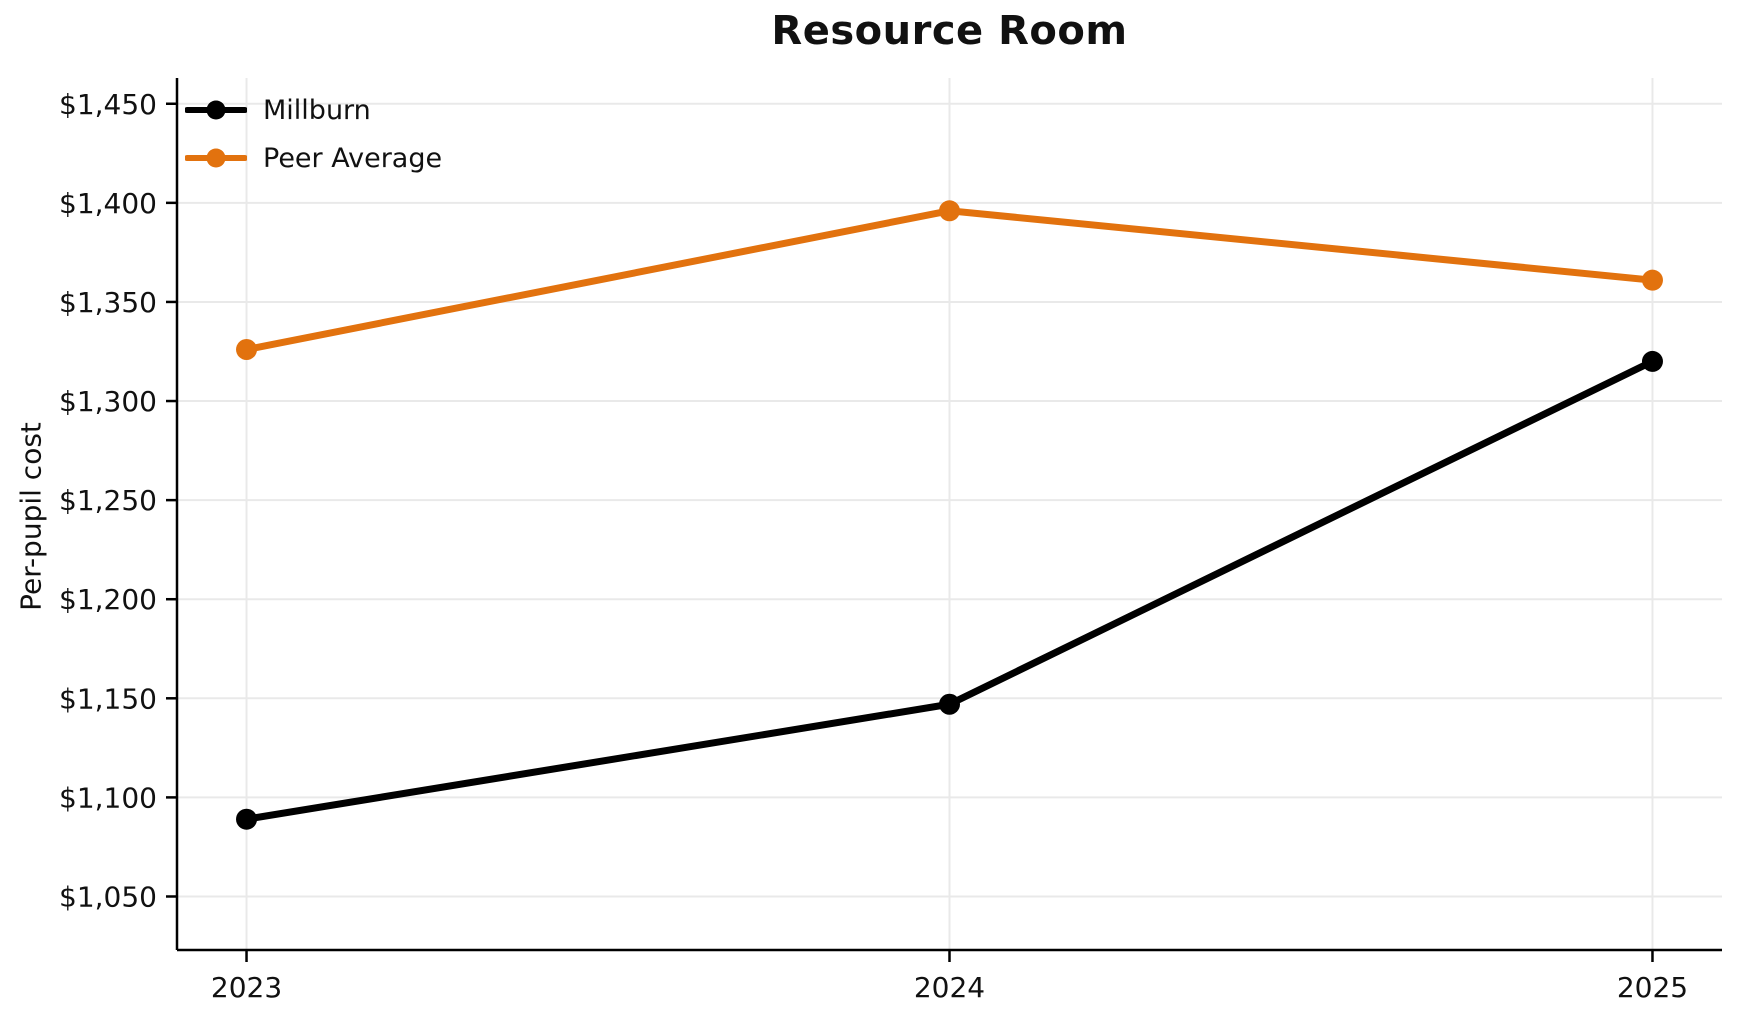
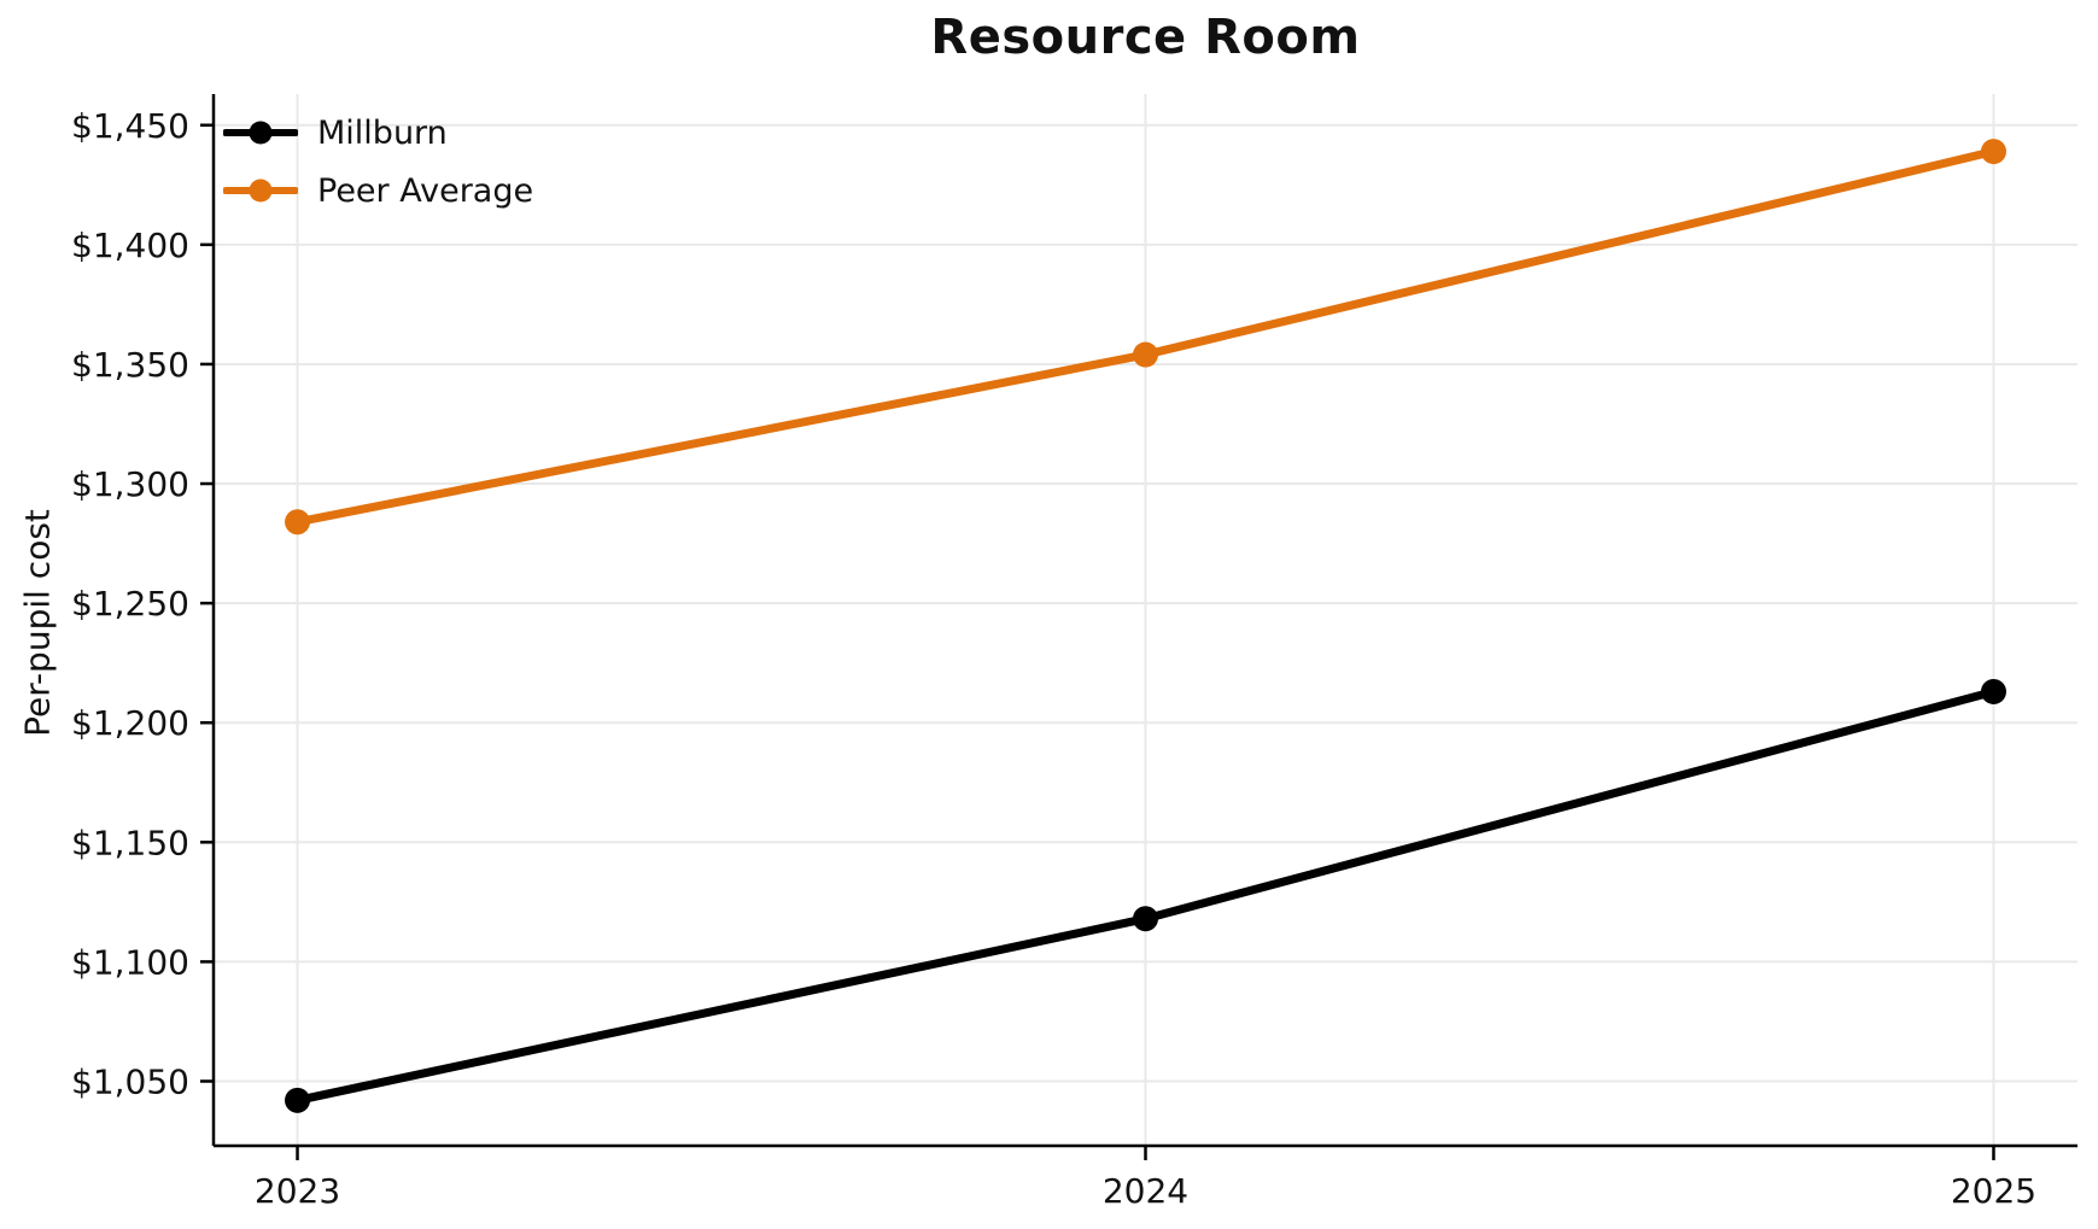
Millburn/2023: $1089 -> $1042
Peer Average/2023: $1326 -> $1284
Millburn/2024: $1147 -> $1118
Peer Average/2024: $1396 -> $1354
Millburn/2025: $1320 -> $1213
Peer Average/2025: $1361 -> $1439
